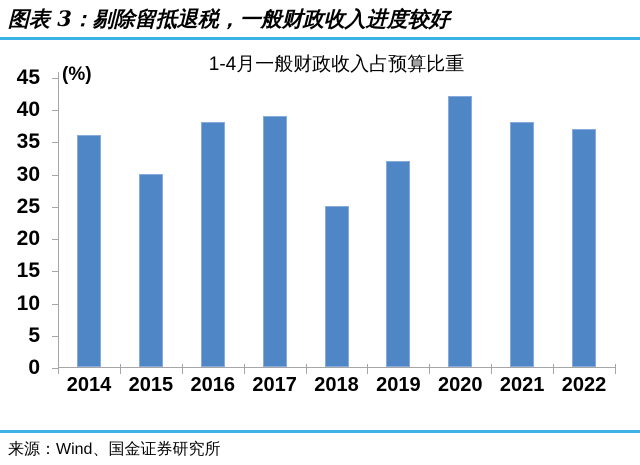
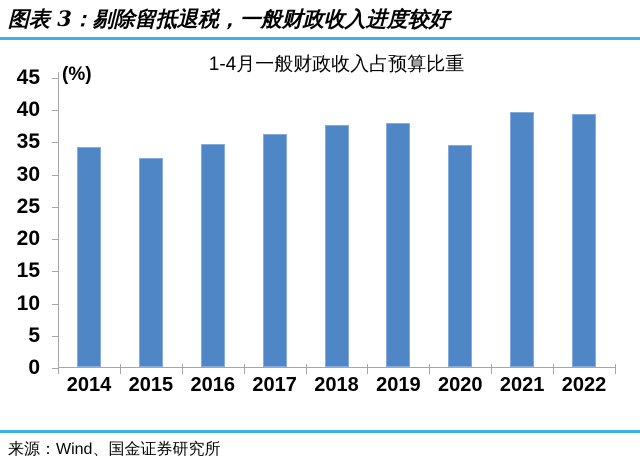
2014: 36 -> 34
2015: 30 -> 32
2016: 38 -> 35
2017: 39 -> 36
2018: 25 -> 38
2019: 32 -> 38
2020: 42 -> 34
2021: 38 -> 40
2022: 37 -> 39
